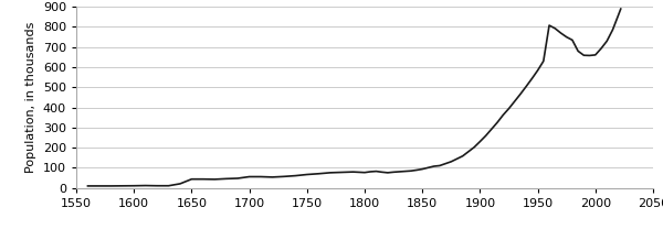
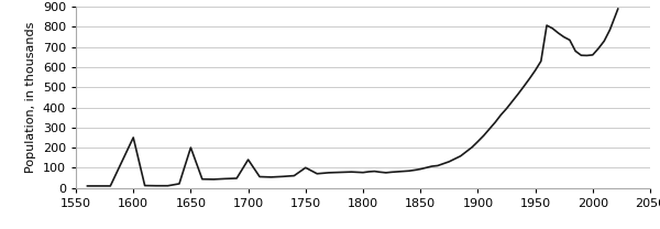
1600: 10 -> 250
1650: 40 -> 200
1700: 60 -> 140
1750: 70 -> 100
